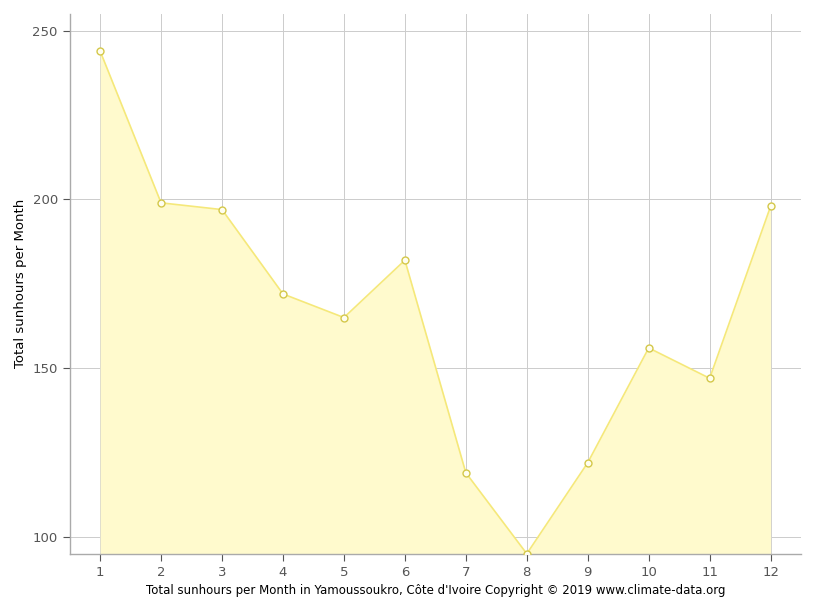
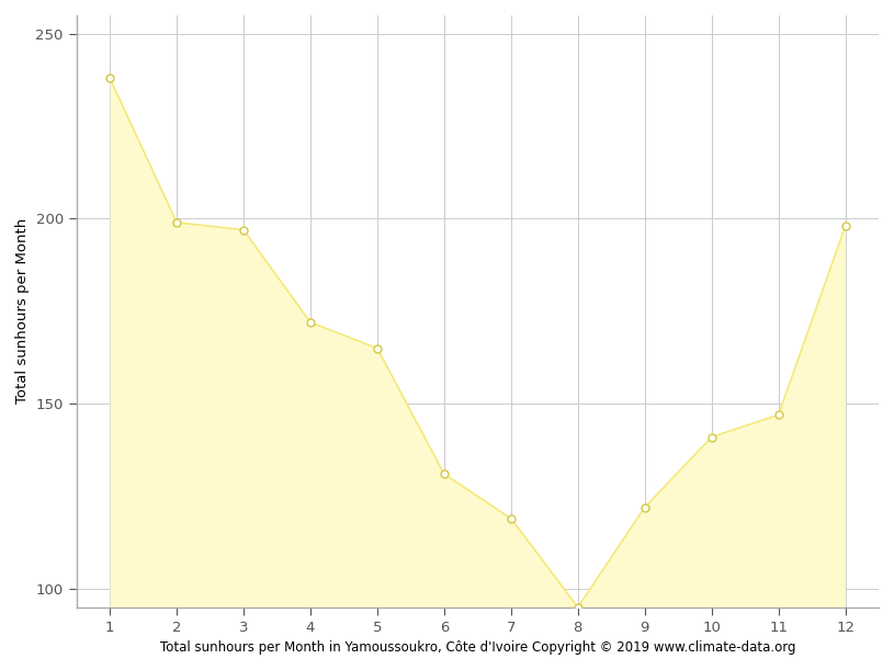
1: 244 -> 238
6: 182 -> 131
10: 156 -> 141
